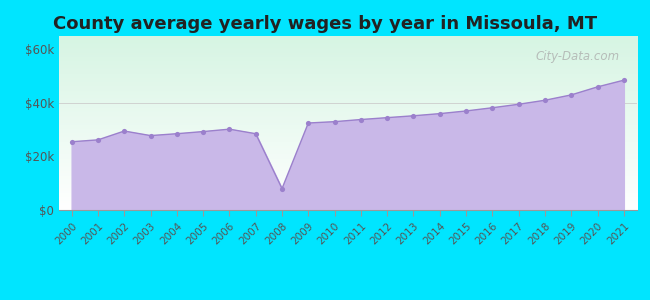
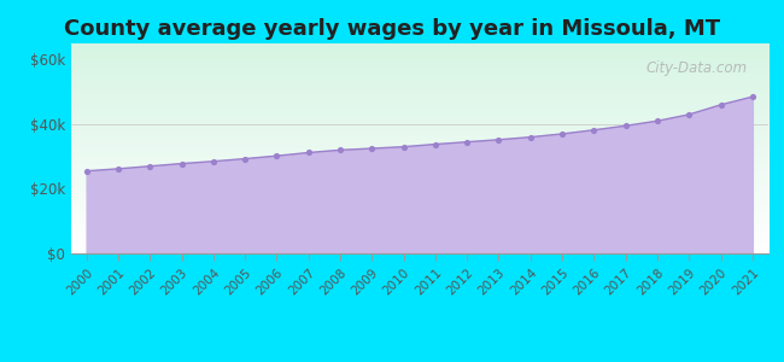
2002: $29.5k -> $27.0k
2007: $28.5k -> $31.2k
2008: $8.0k -> $32.0k
